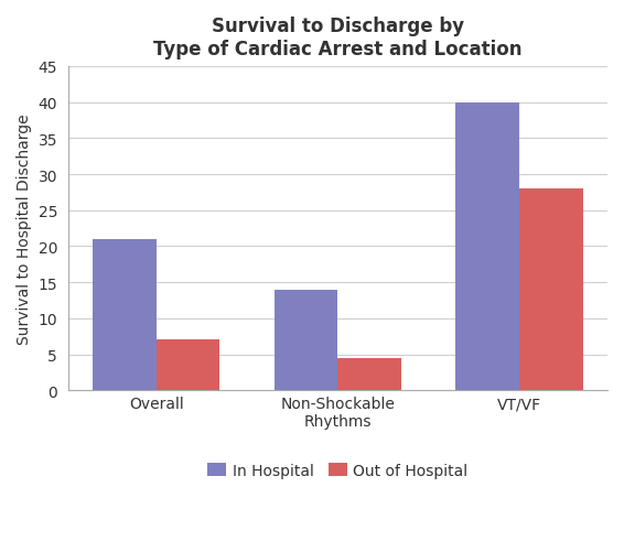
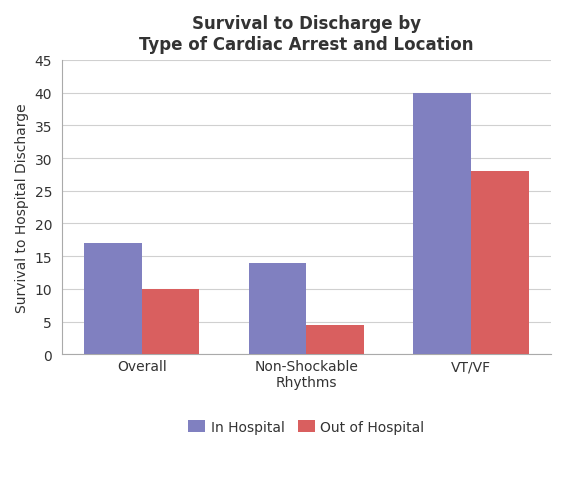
In Hospital/Overall: 21 -> 17
Out of Hospital/Overall: 7.0 -> 10.0
